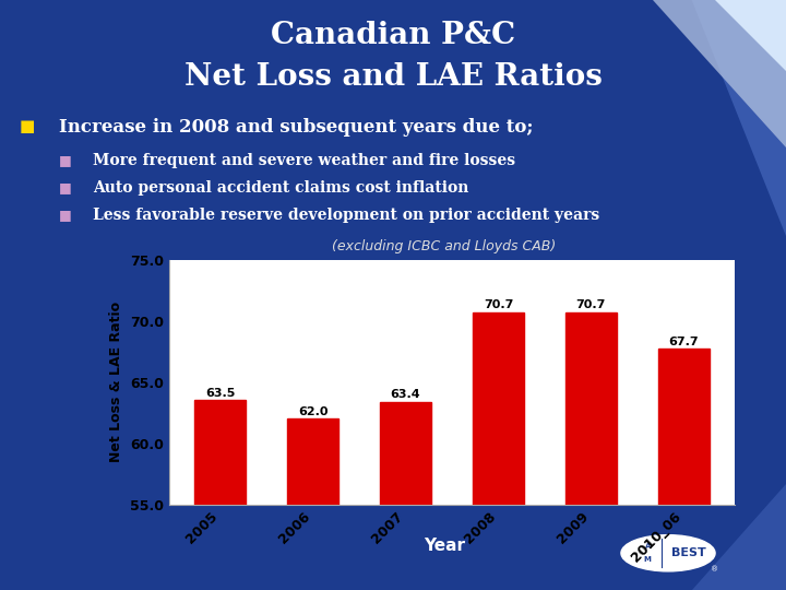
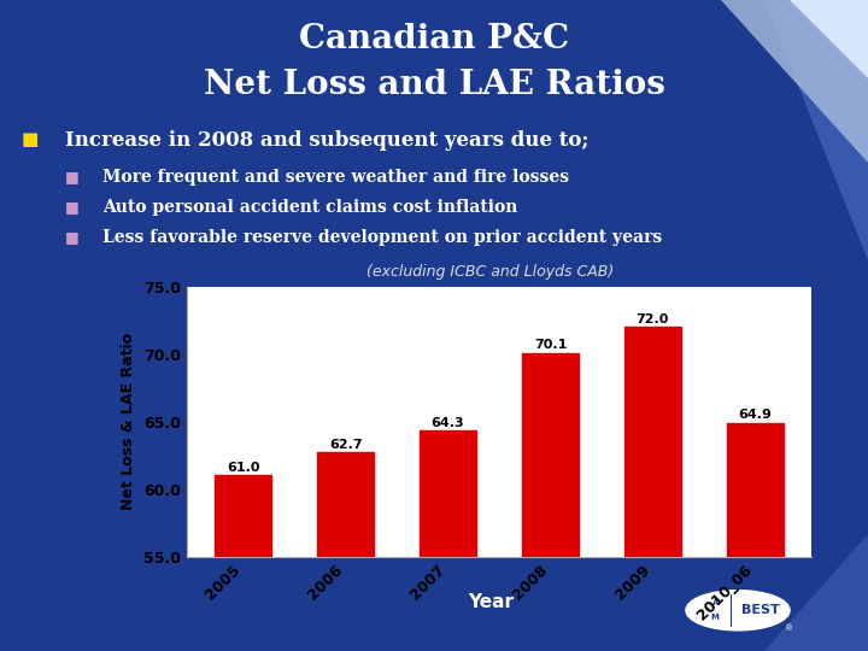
2005: 63.5 -> 61.0
2006: 62.0 -> 62.7
2007: 63.4 -> 64.3
2008: 70.7 -> 70.1
2009: 70.7 -> 72.0
2010_06: 67.7 -> 64.9
